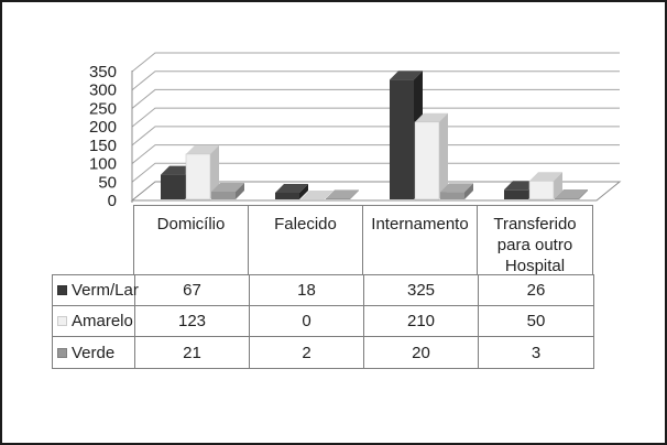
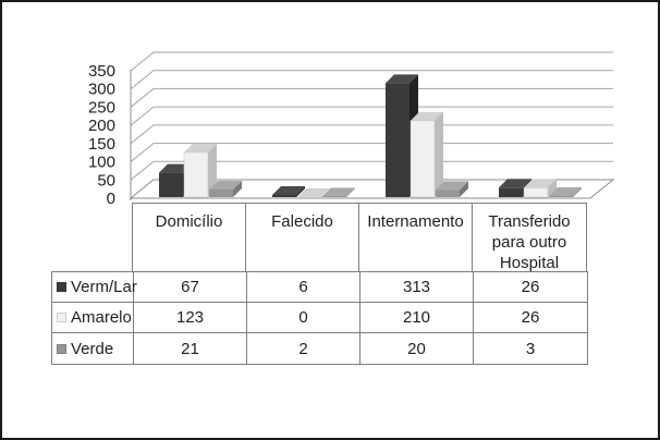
Verm/Lar/Falecido: 18 -> 6
Verm/Lar/Internamento: 325 -> 313
Amarelo/Transferido para outro Hospital: 50 -> 26
